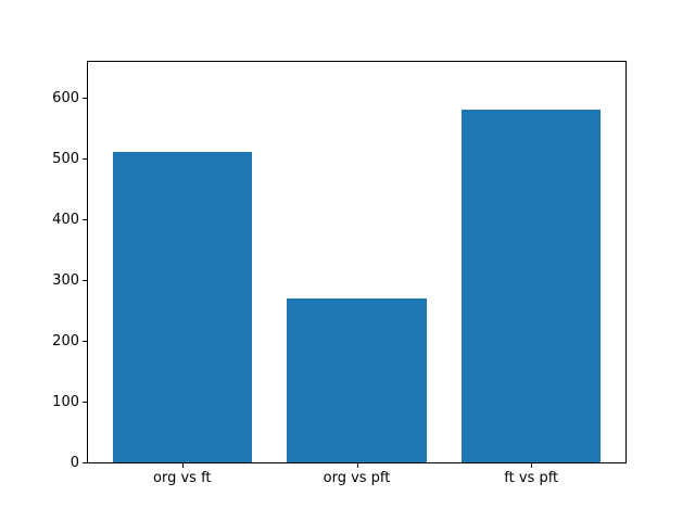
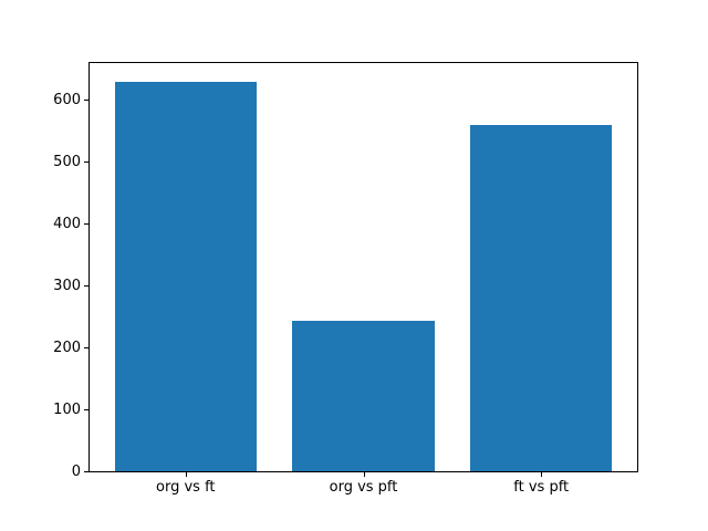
org vs ft: 510 -> 630
org vs pft: 270 -> 240
ft vs pft: 580 -> 560
